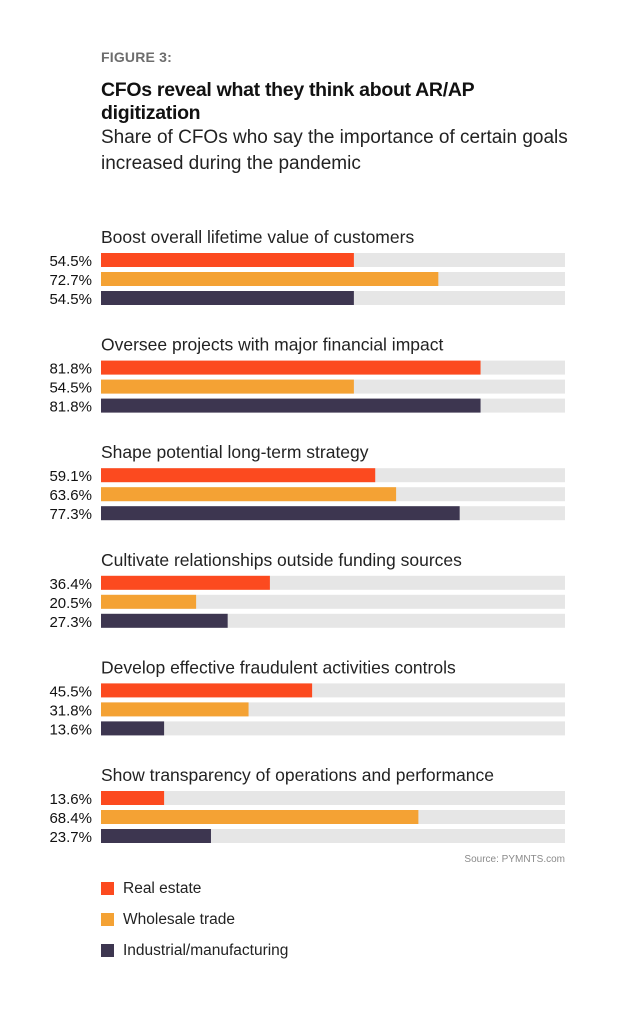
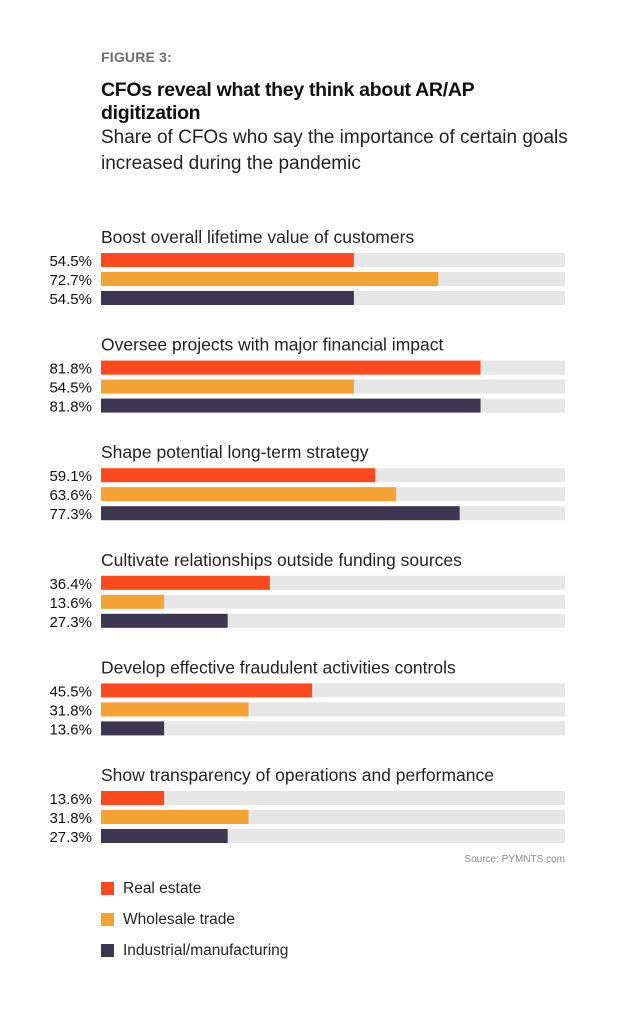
Wholesale trade/Cultivate relationships outside funding sources: 20.5% -> 13.6%
Wholesale trade/Show transparency of operations and performance: 68.4% -> 31.8%
Industrial/manufacturing/Show transparency of operations and performance: 23.7% -> 27.3%
